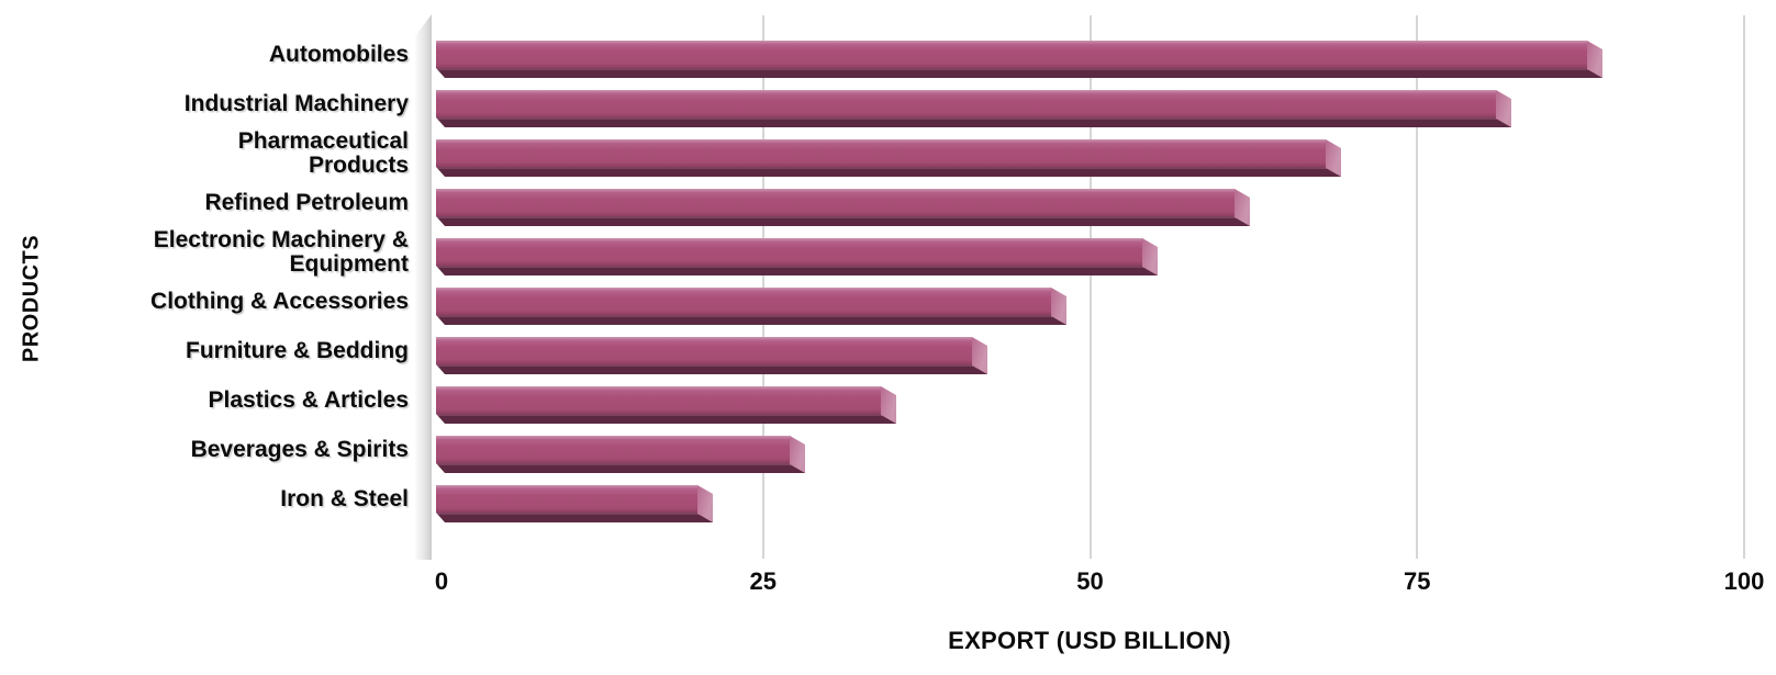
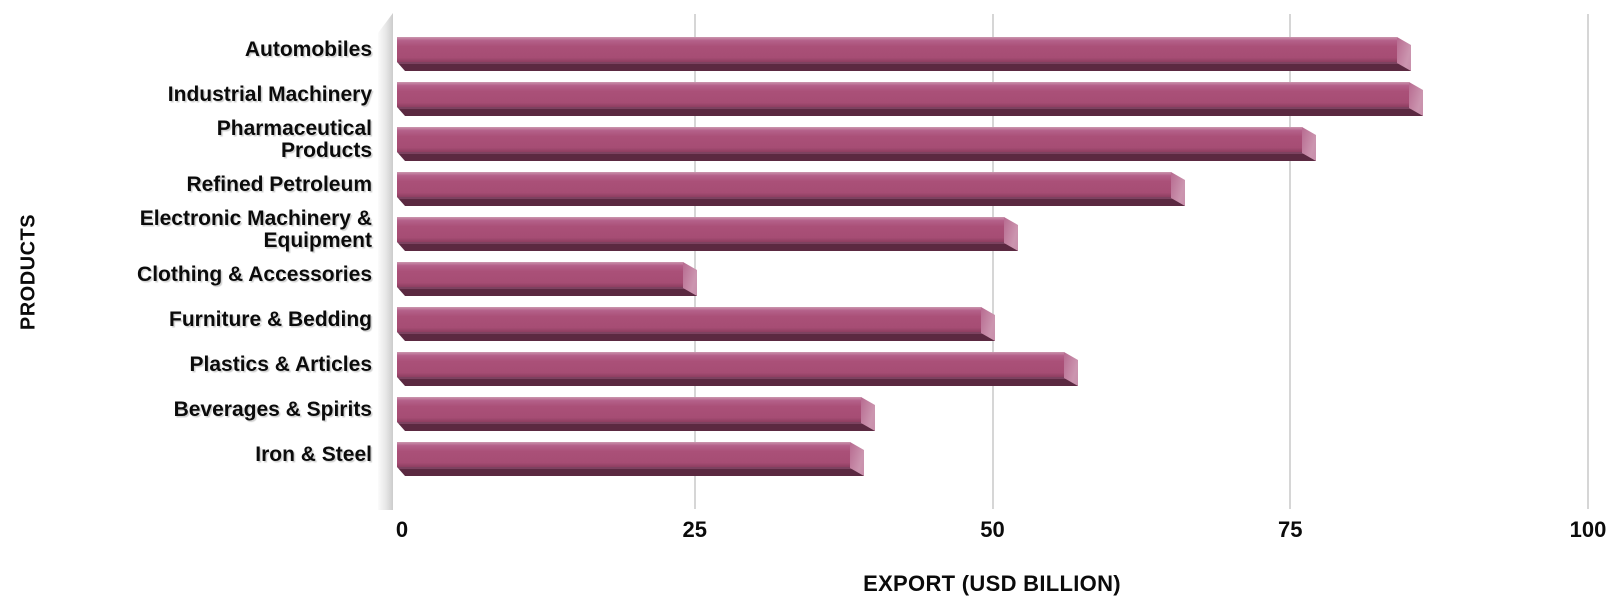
Automobiles: 88 -> 84
Industrial Machinery: 81 -> 85
Pharmaceutical Products: 68 -> 76
Refined Petroleum: 61 -> 65
Electronic Machinery & Equipment: 54 -> 51
Clothing & Accessories: 47 -> 24
Furniture & Bedding: 41 -> 49
Plastics & Articles: 34 -> 56
Beverages & Spirits: 27 -> 39
Iron & Steel: 20 -> 38
